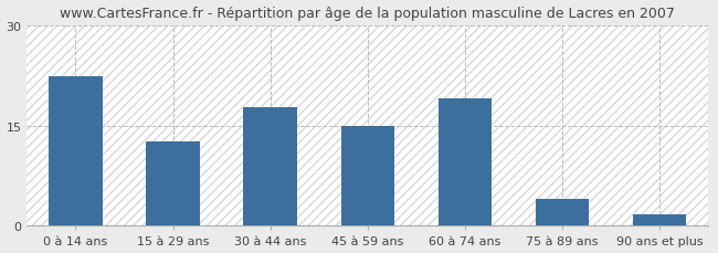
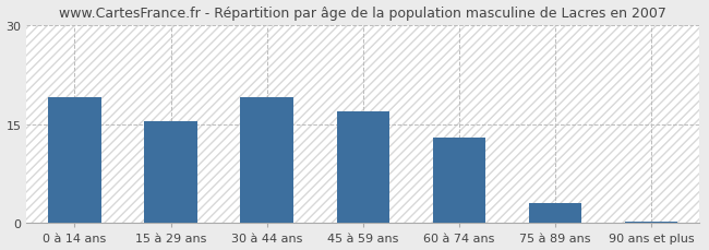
0 à 14 ans: 22.4 -> 19.0
15 à 29 ans: 12.6 -> 15.5
30 à 44 ans: 17.8 -> 19.0
45 à 59 ans: 15.0 -> 17.0
60 à 74 ans: 19.0 -> 13.0
75 à 89 ans: 4.0 -> 3.0
90 ans et plus: 1.8 -> 0.3
